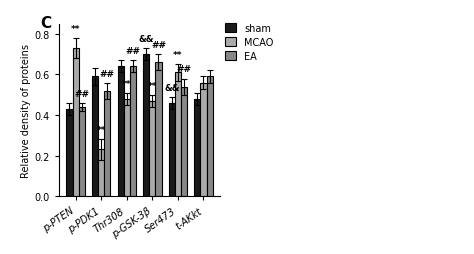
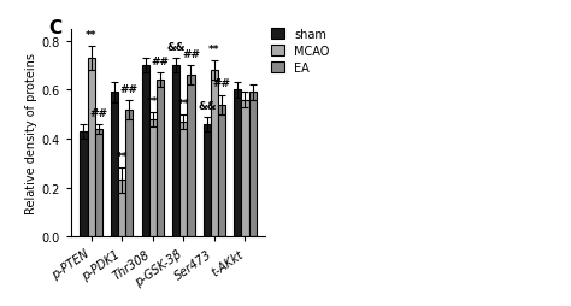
sham/Thr308: 0.64 -> 0.70
MCAO/Ser473: 0.61 -> 0.68
sham/t-AKkt: 0.48 -> 0.60
